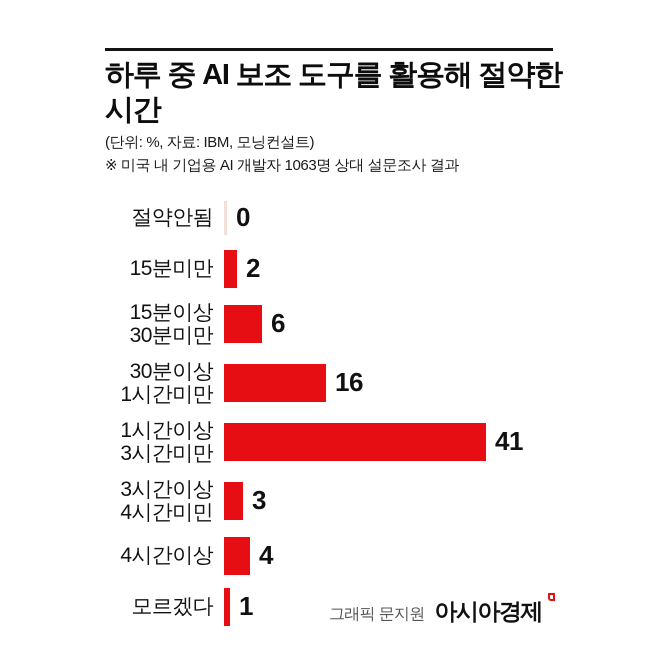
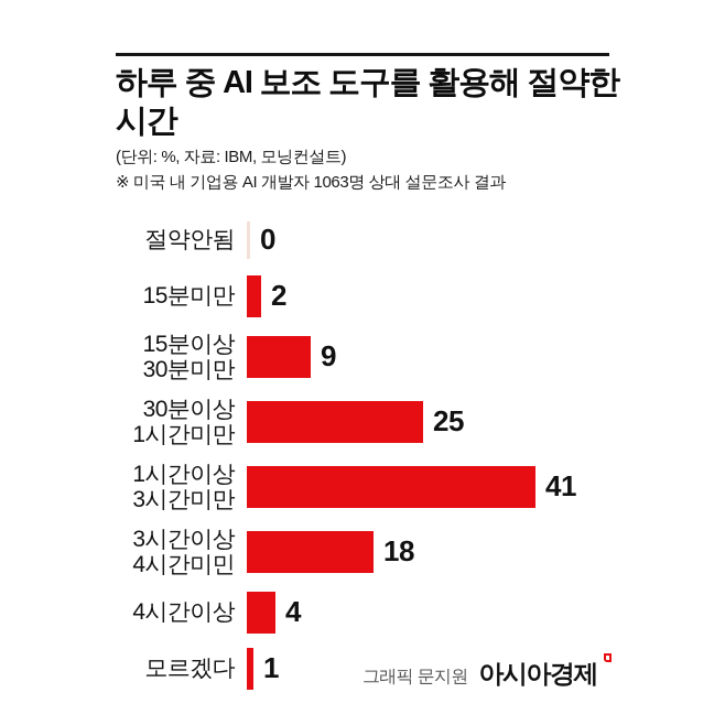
15분이상 30분미만: 6 -> 9
30분이상 1시간미만: 16 -> 25
3시간이상 4시간미민: 3 -> 18
